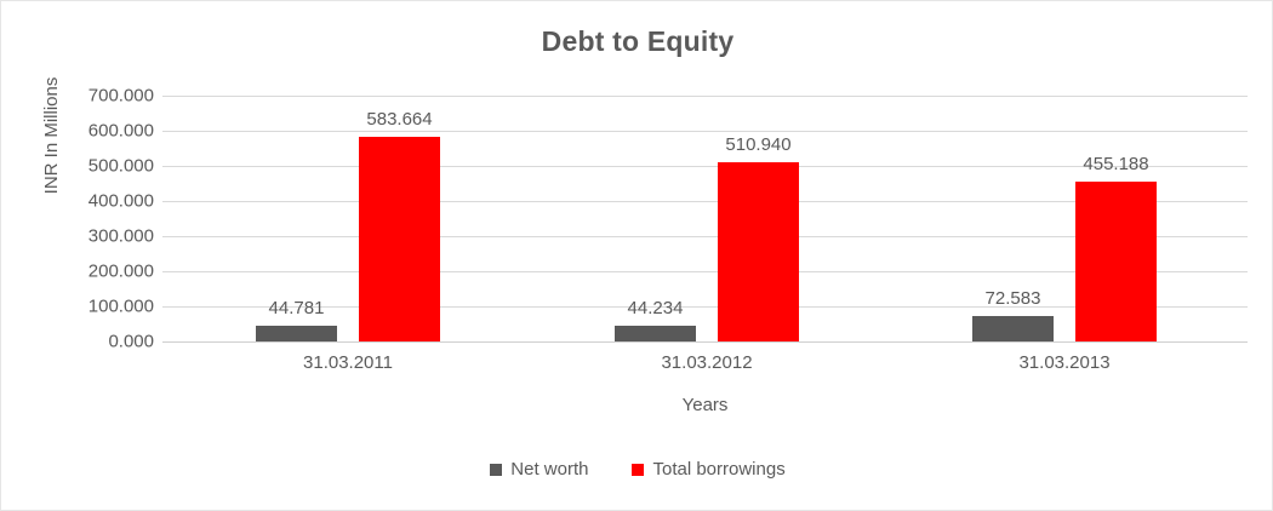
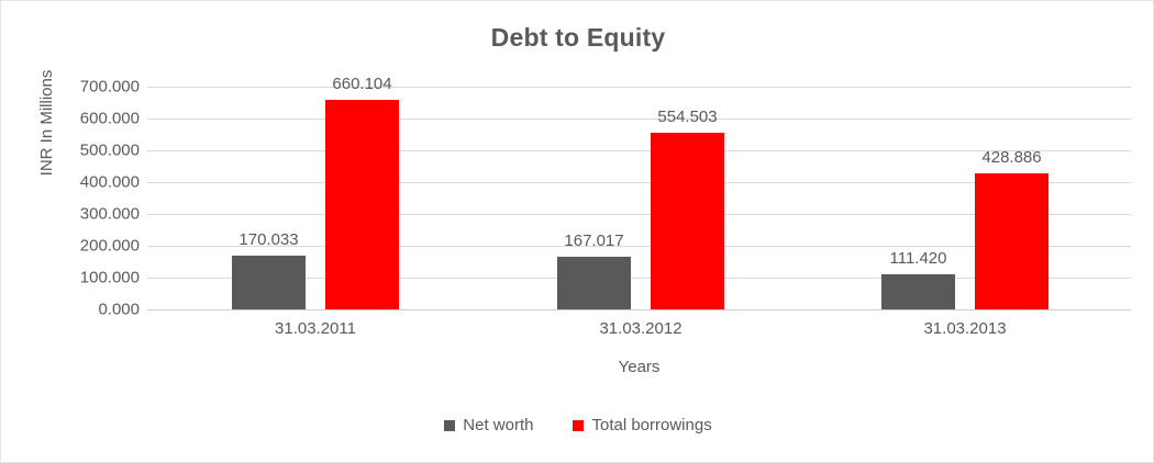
Net worth/31.03.2011: 44.781 -> 170.033
Total borrowings/31.03.2011: 583.664 -> 660.104
Net worth/31.03.2012: 44.234 -> 167.017
Total borrowings/31.03.2012: 510.940 -> 554.503
Net worth/31.03.2013: 72.583 -> 111.420
Total borrowings/31.03.2013: 455.188 -> 428.886
